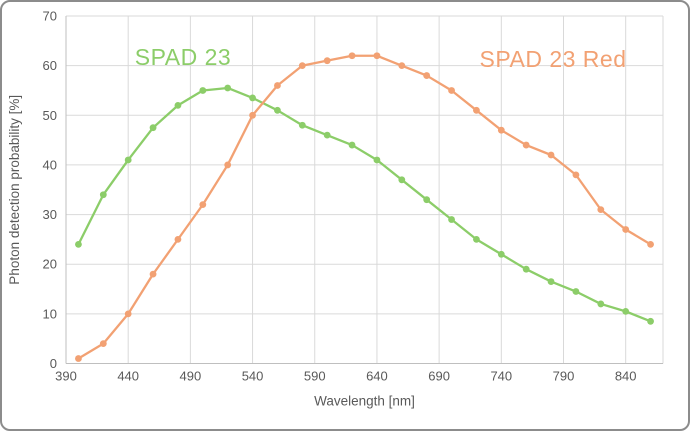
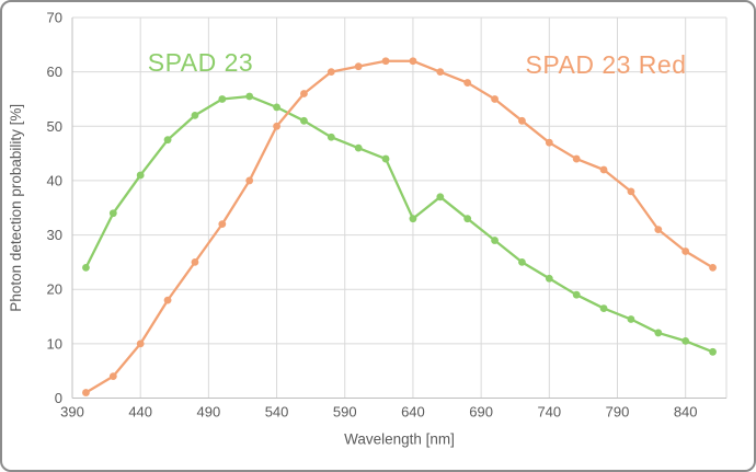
SPAD 23/640: 41 -> 33
